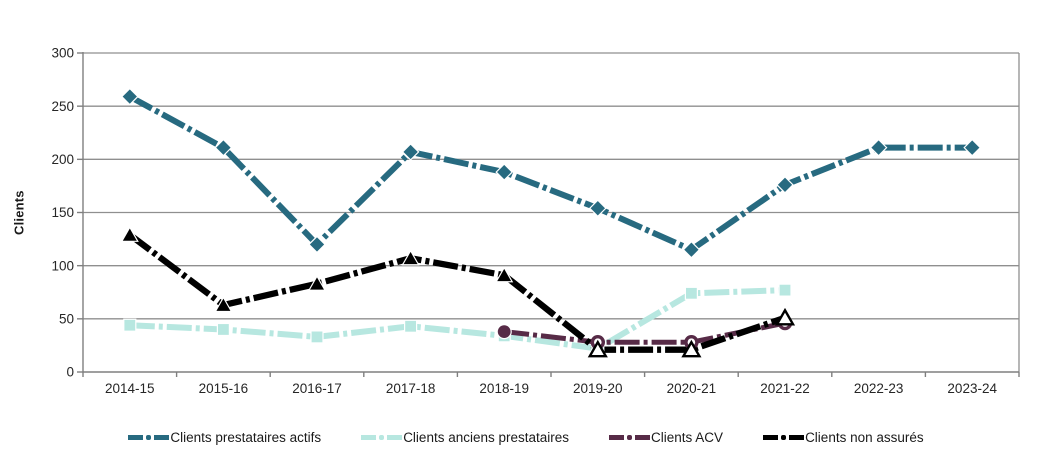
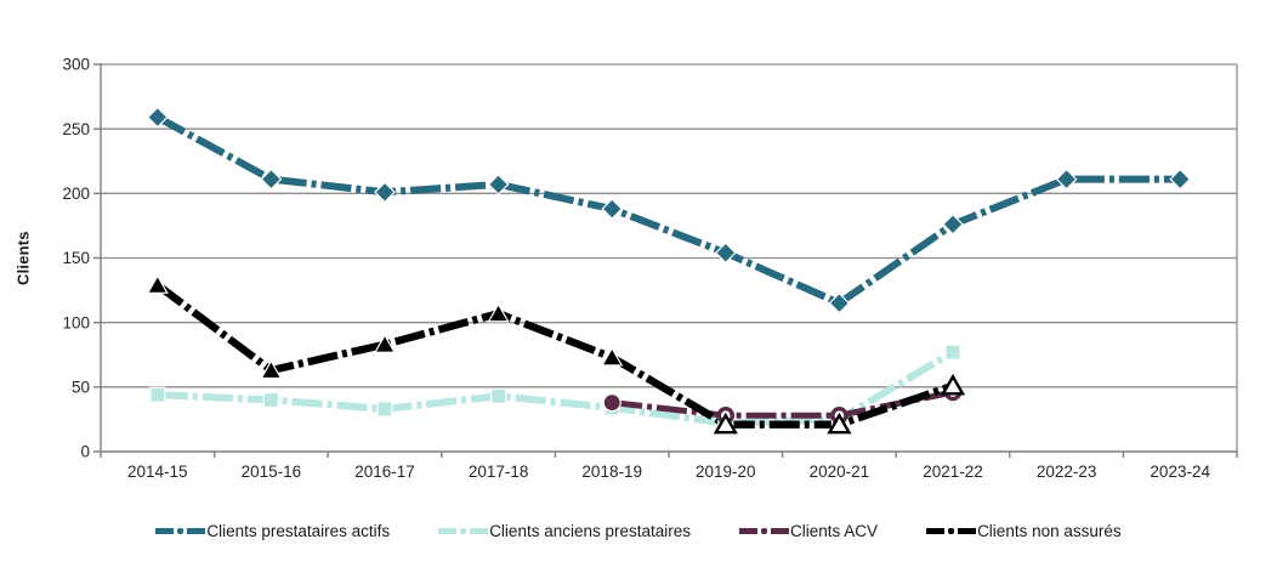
Clients prestataires actifs/2016-17: 120 -> 201
Clients non assurés/2018-19: 91 -> 73
Clients anciens prestataires/2020-21: 74 -> 25
